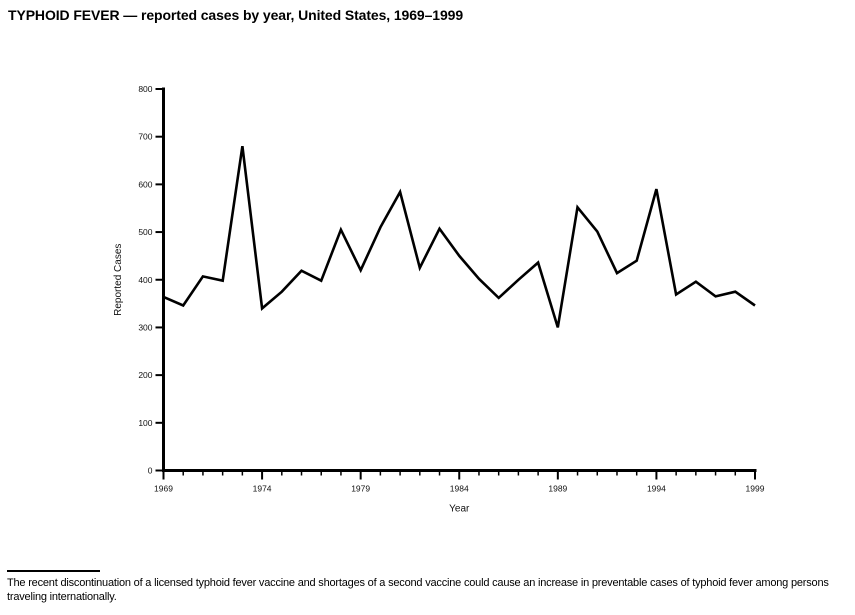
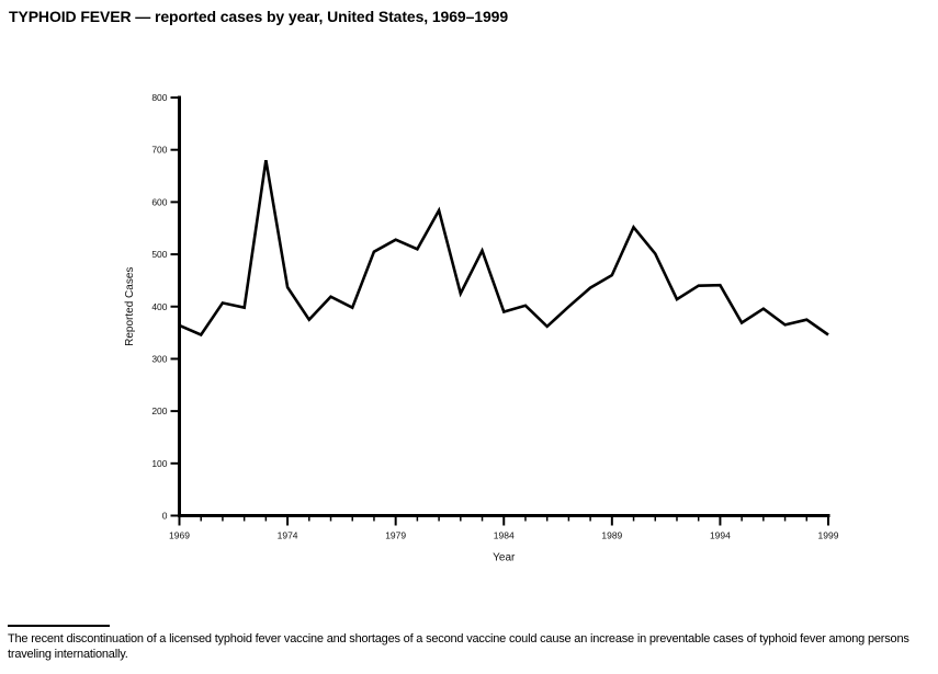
1974: 340 -> 440
1979: 420 -> 530
1984: 450 -> 390
1989: 300 -> 460
1994: 590 -> 440
